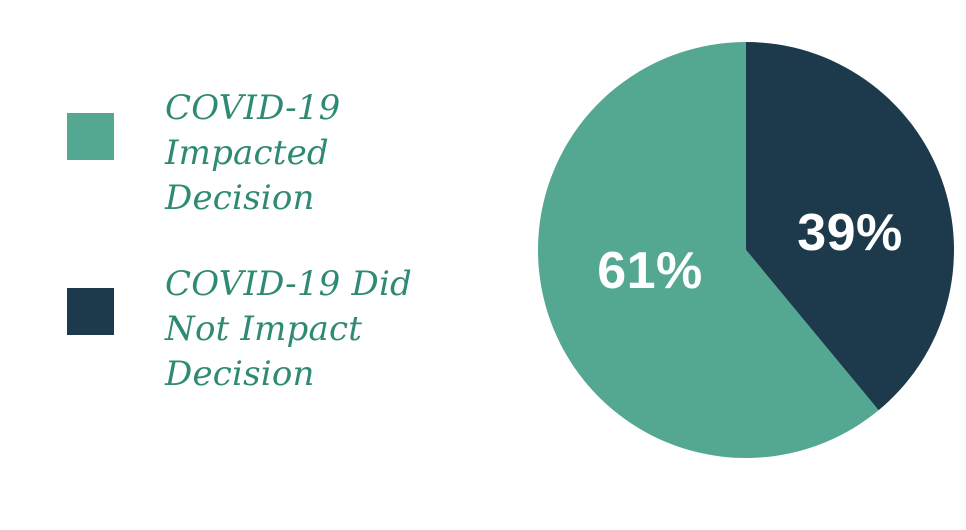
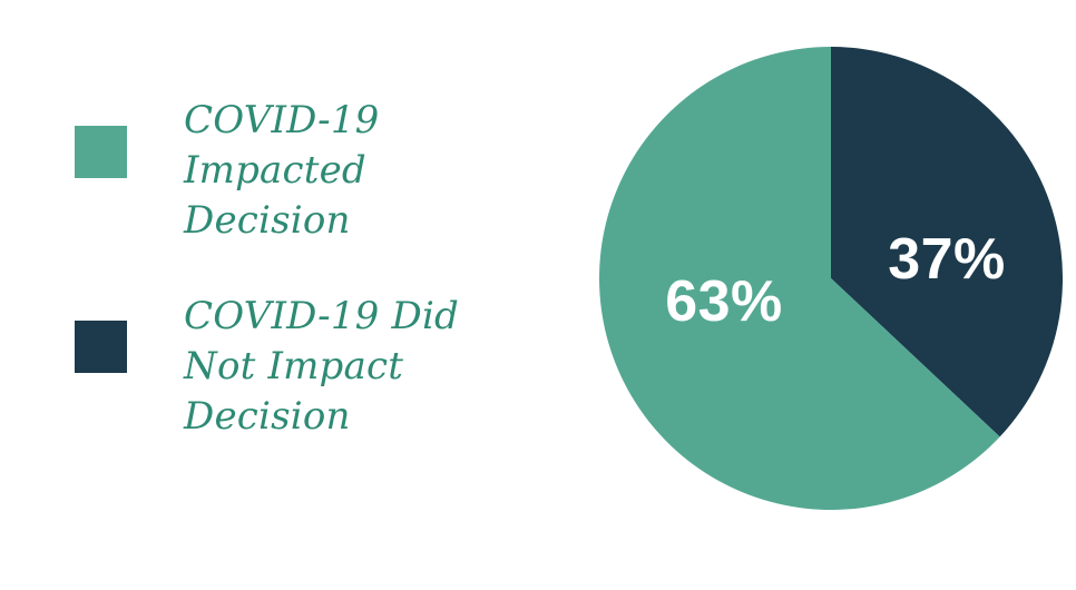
COVID-19 Impacted Decision: 61% -> 63%
COVID-19 Did Not Impact Decision: 39% -> 37%
